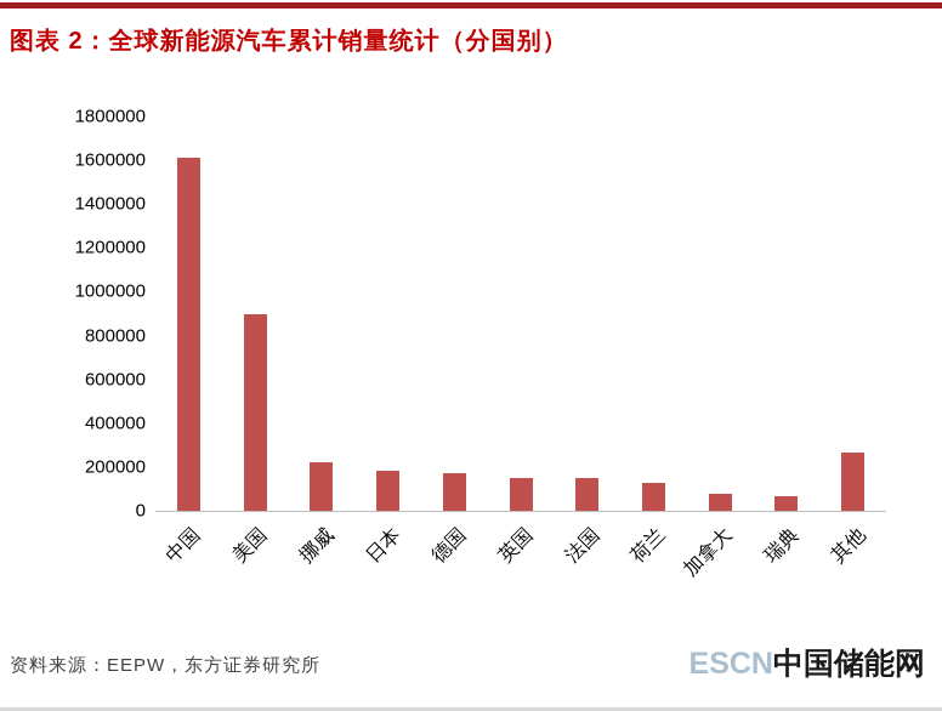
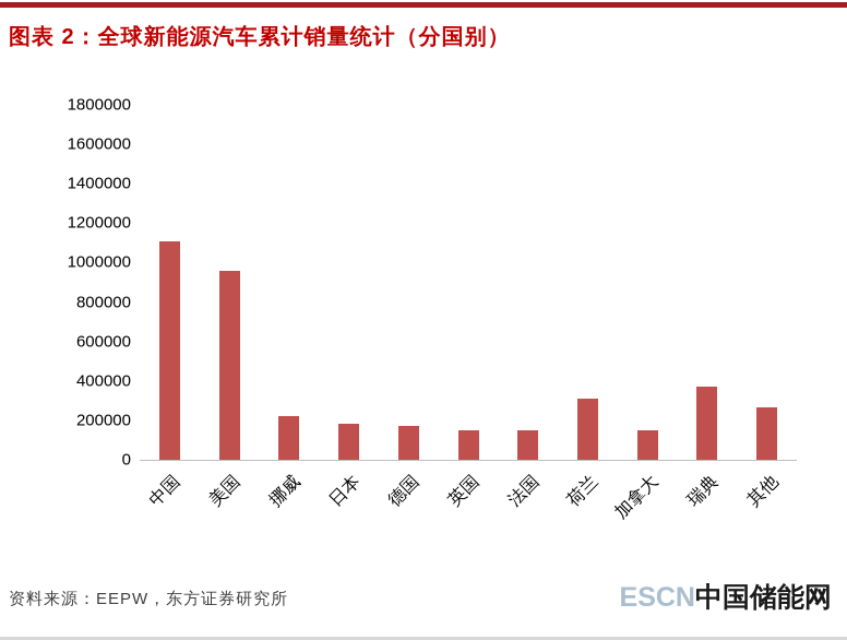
中国: 1610000 -> 1110000
美国: 900000 -> 960000
荷兰: 120000 -> 310000
加拿大: 80000 -> 150000
瑞典: 60000 -> 370000
